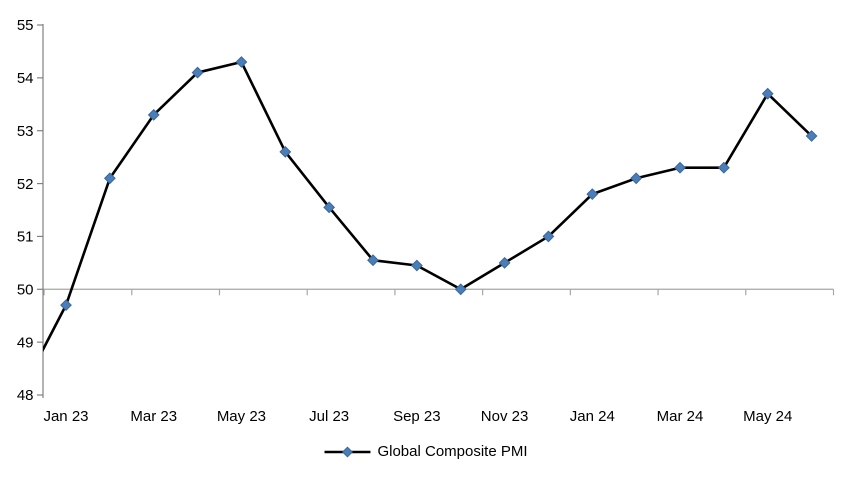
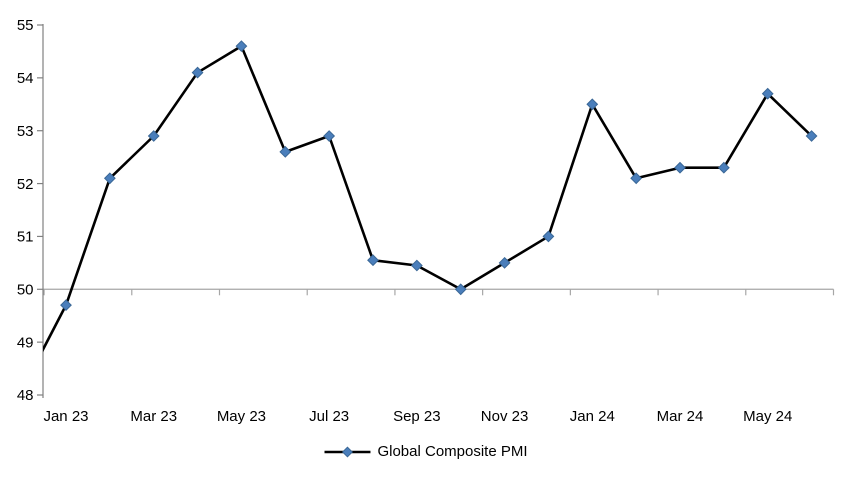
Mar 23: 53.3 -> 52.9
May 23: 54.3 -> 54.6
Jul 23: 51.5 -> 52.9
Jan 24: 51.8 -> 53.5
